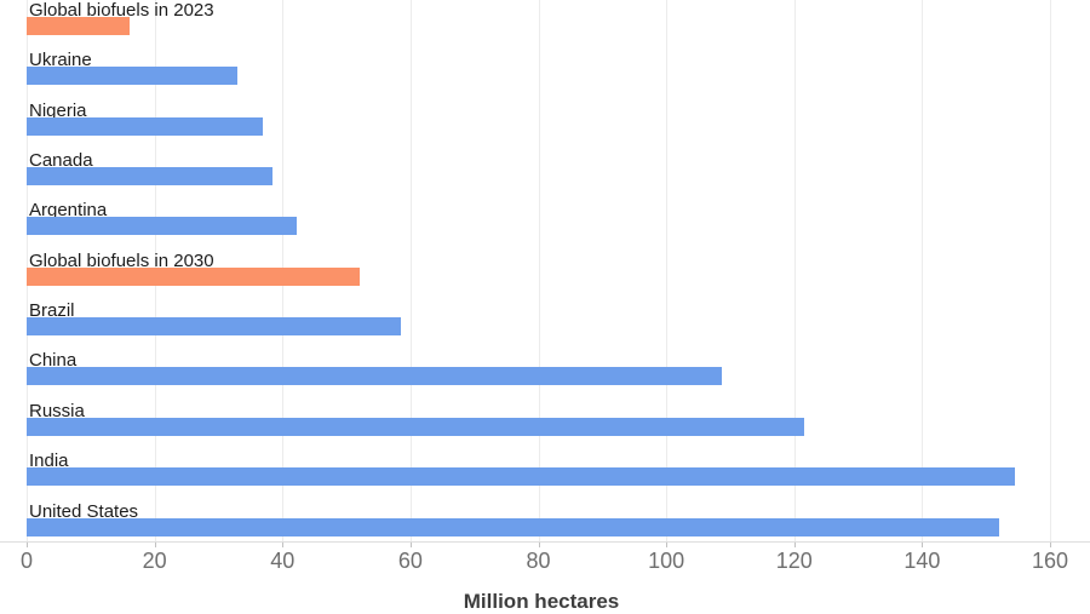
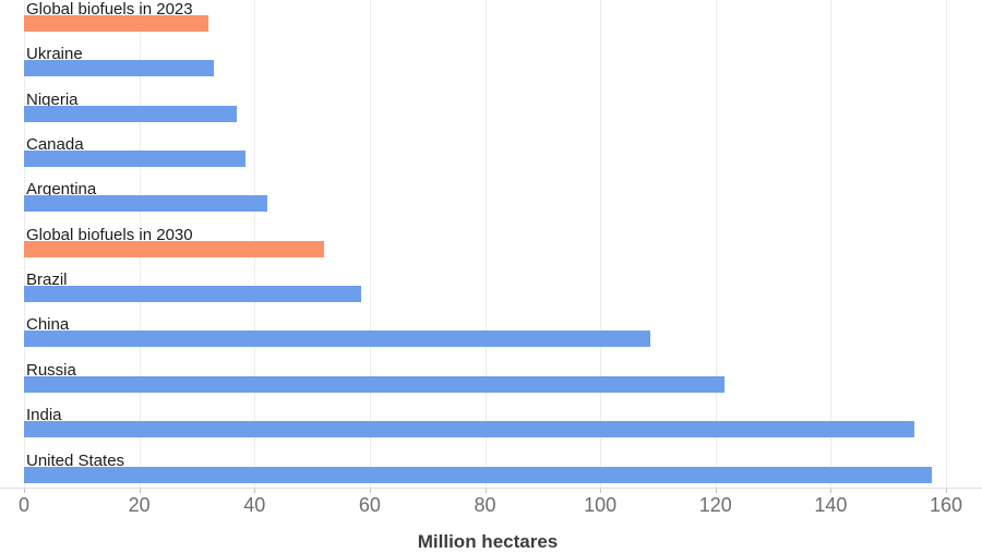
Global biofuels in 2023: 16 -> 32
United States: 152 -> 158
